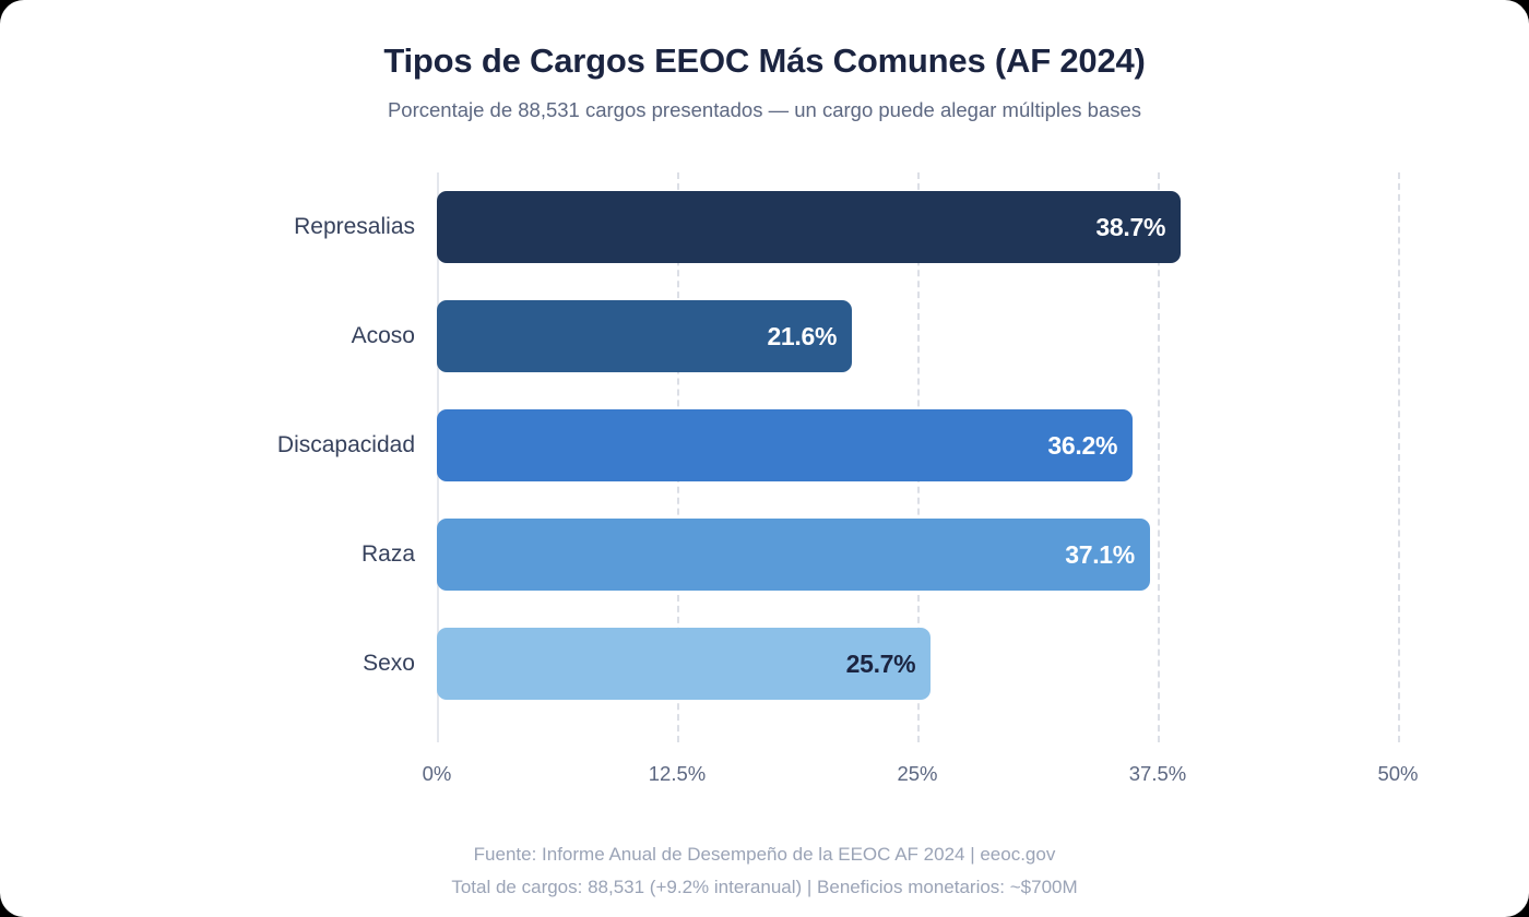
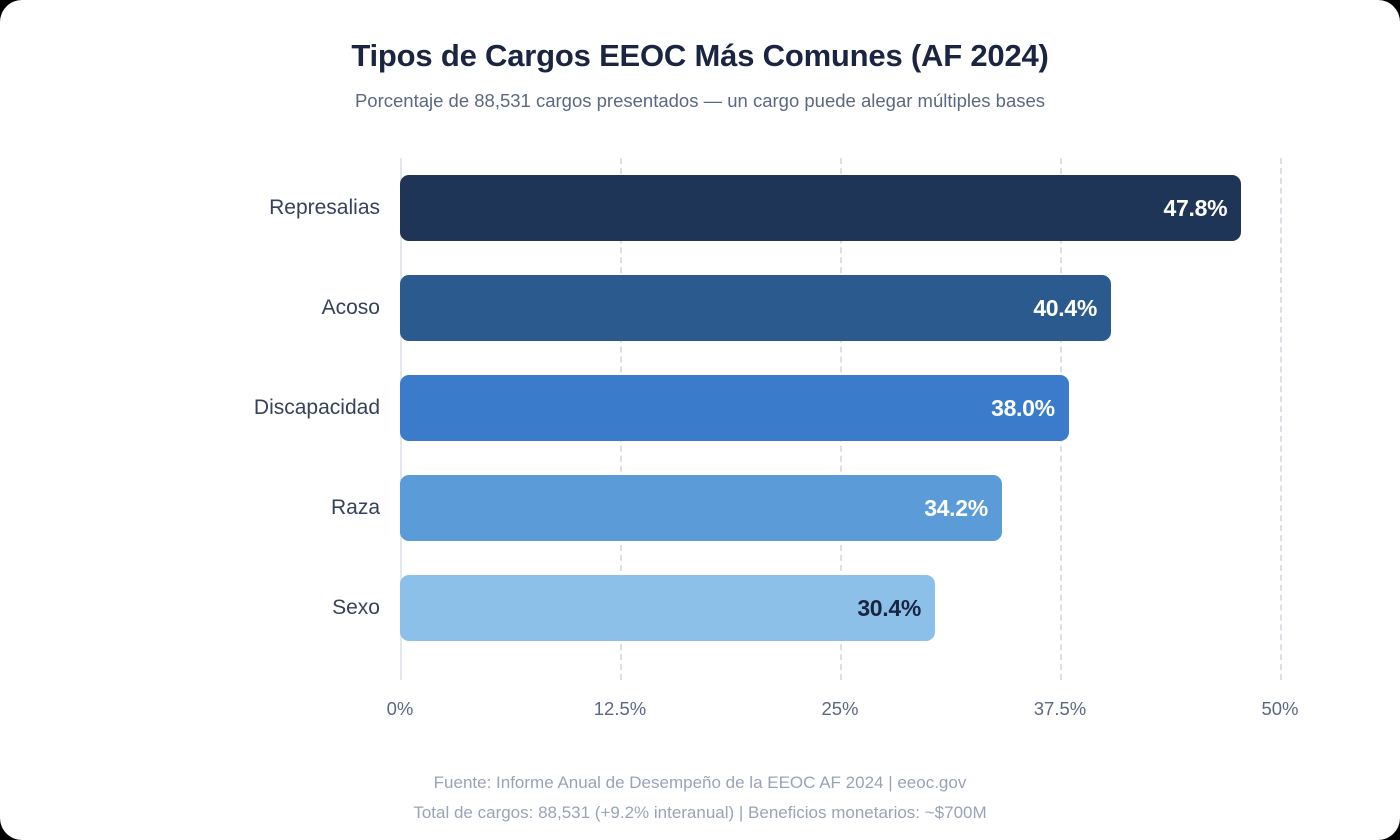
Represalias: 38.7% -> 47.8%
Acoso: 21.6% -> 40.4%
Discapacidad: 36.2% -> 38.0%
Raza: 37.1% -> 34.2%
Sexo: 25.7% -> 30.4%
